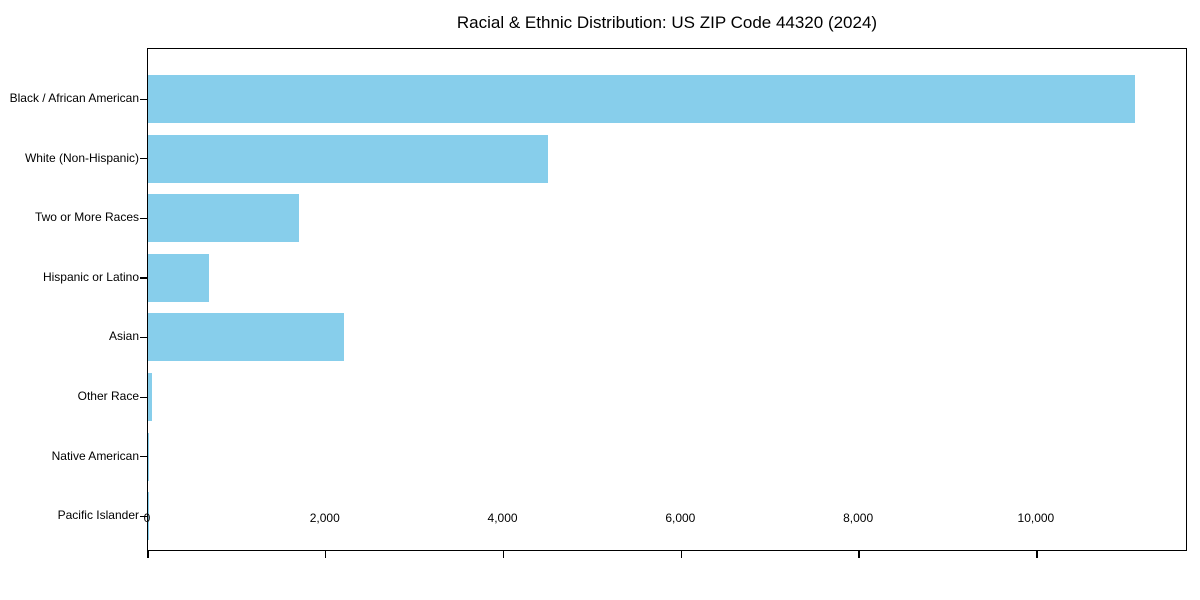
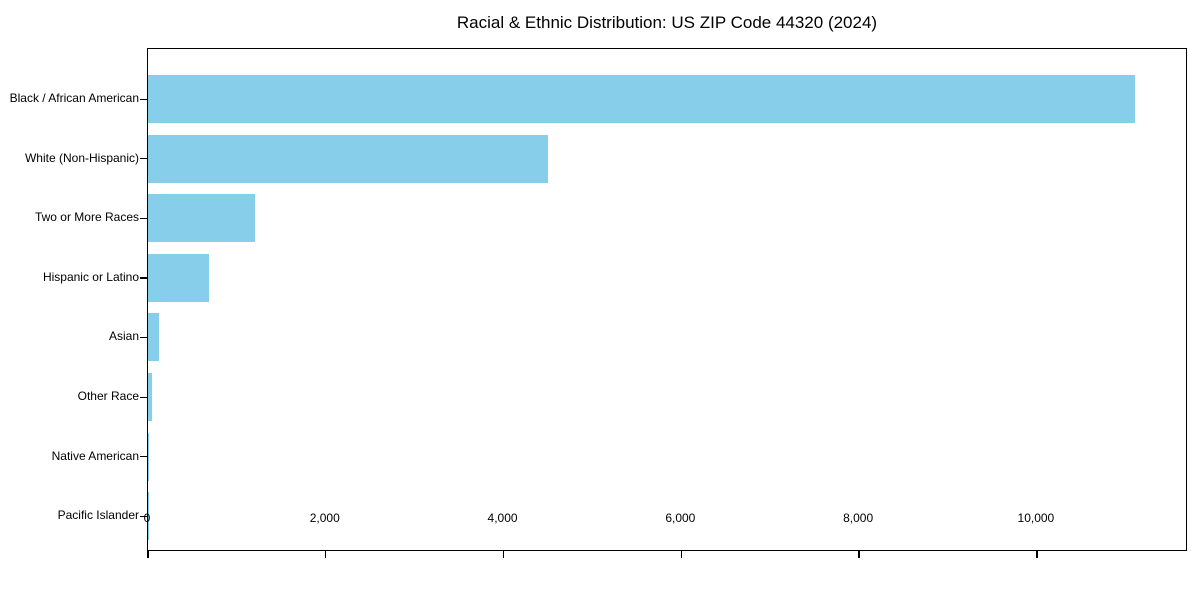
Two or More Races: 1700 -> 1200
Asian: 2200 -> 100
